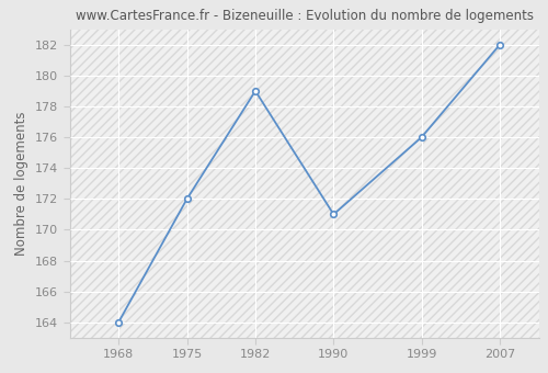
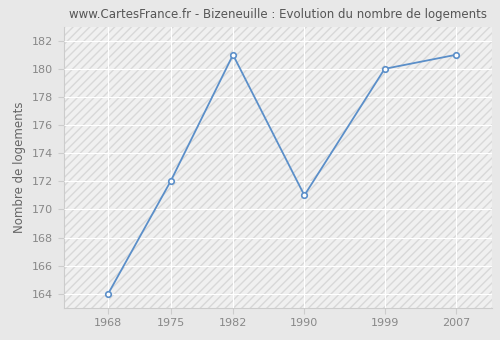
1982: 179 -> 181
1999: 176 -> 180
2007: 182 -> 181
